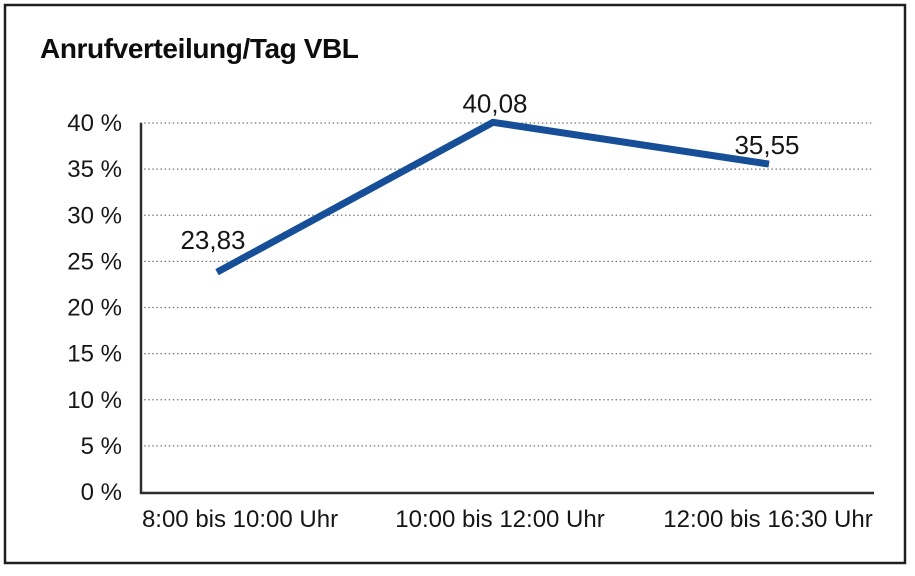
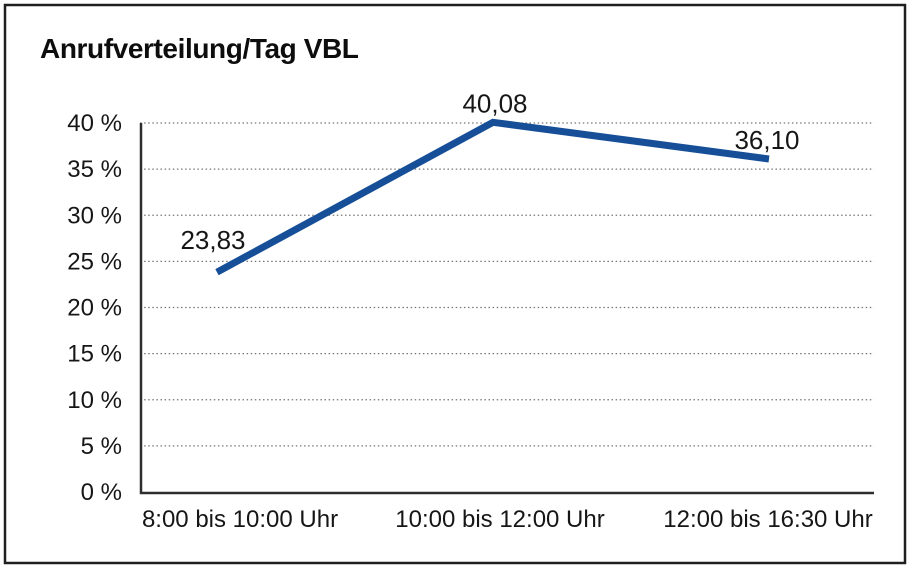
12:00 bis 16:30 Uhr: 35,55 -> 36,10
